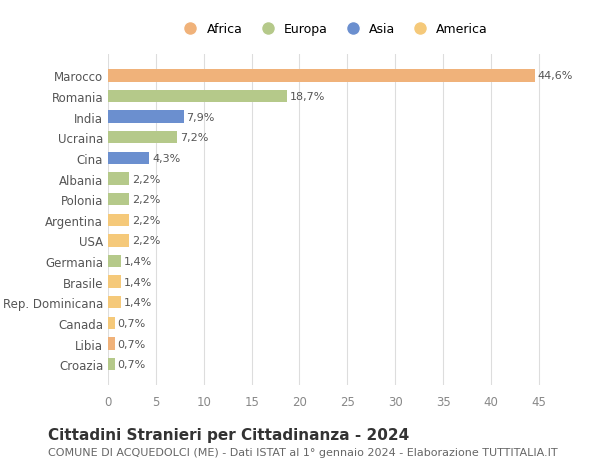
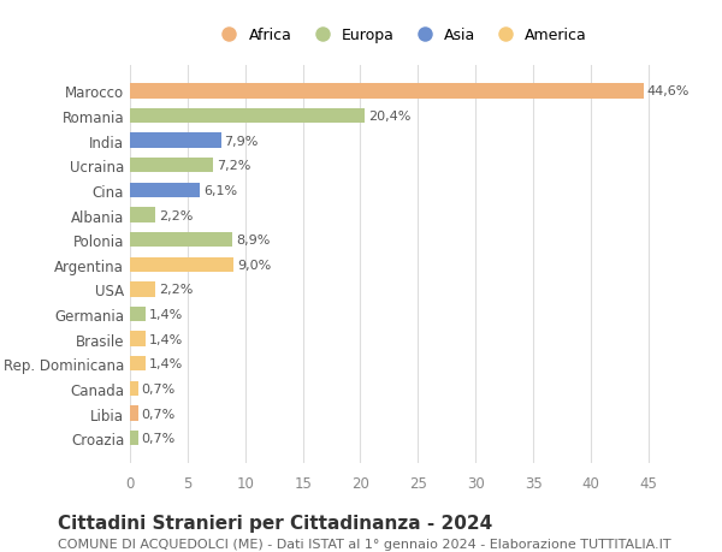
Romania: 18,7% -> 20,4%
Cina: 4,3% -> 6,1%
Polonia: 2,2% -> 8,9%
Argentina: 2,2% -> 9,0%
